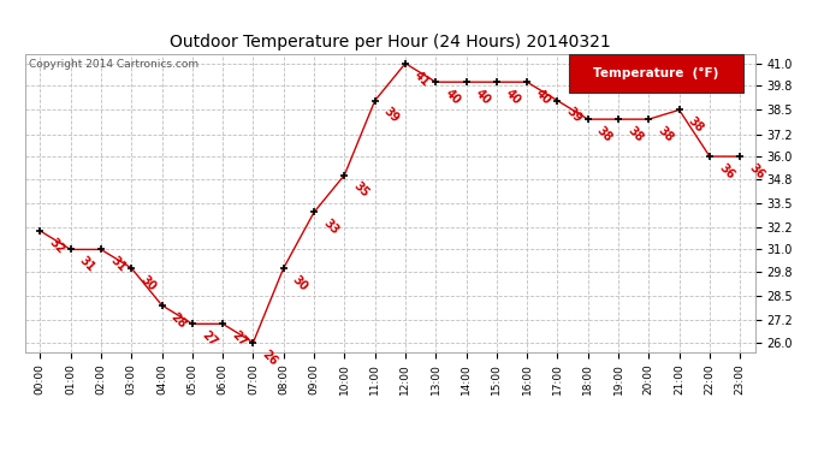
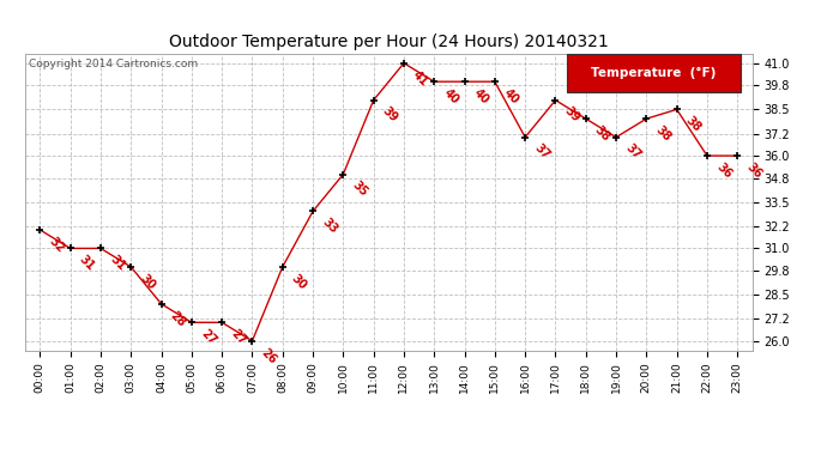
16:00: 40 -> 37
19:00: 38 -> 37
